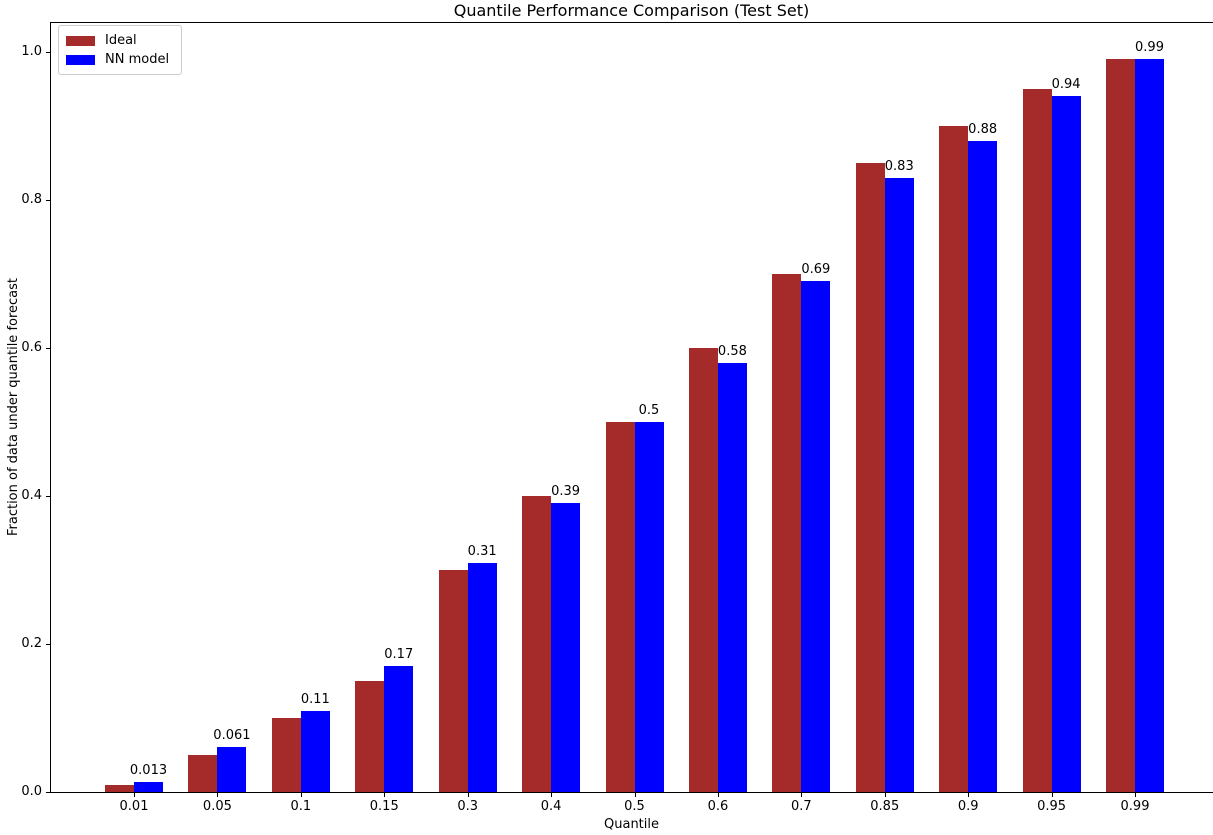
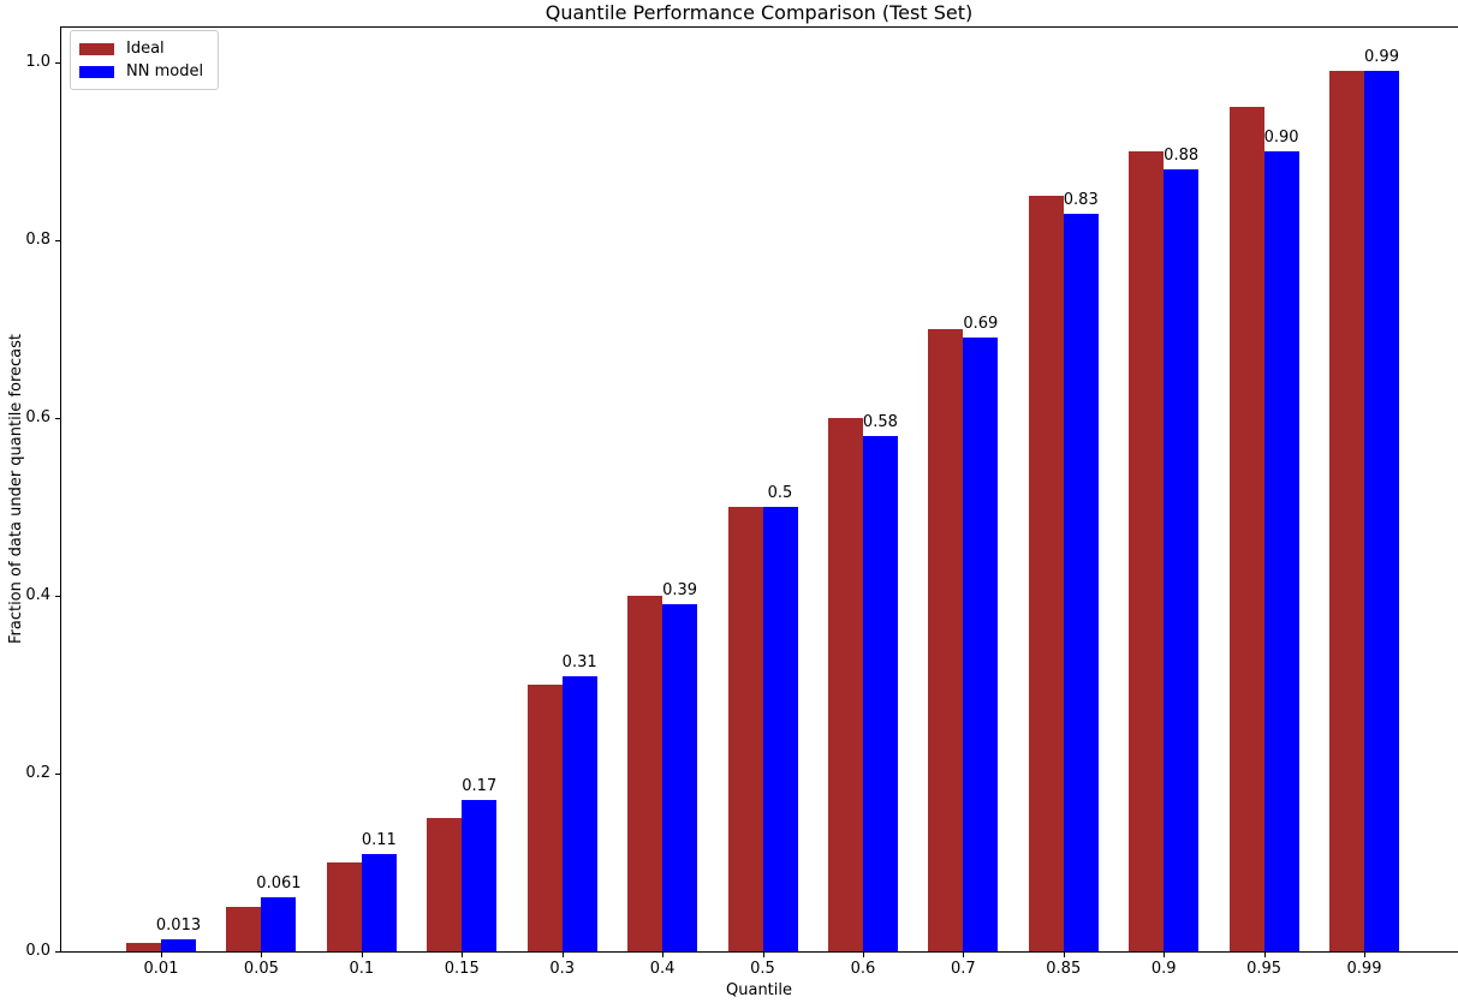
NN model/0.95: 0.94 -> 0.90
